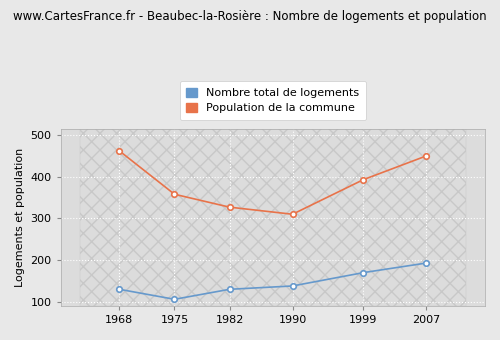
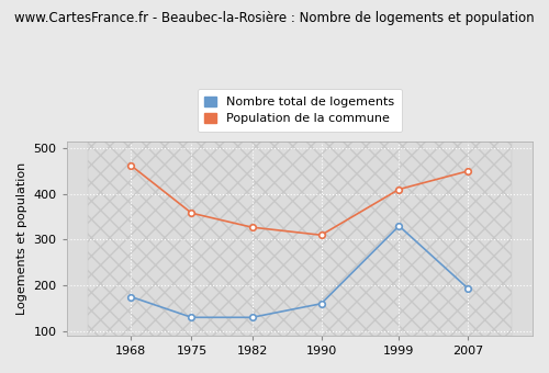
Nombre total de logements/1968: 130 -> 175
Nombre total de logements/1975: 106 -> 130
Nombre total de logements/1990: 138 -> 160
Nombre total de logements/1999: 170 -> 330
Population de la commune/1999: 393 -> 410
